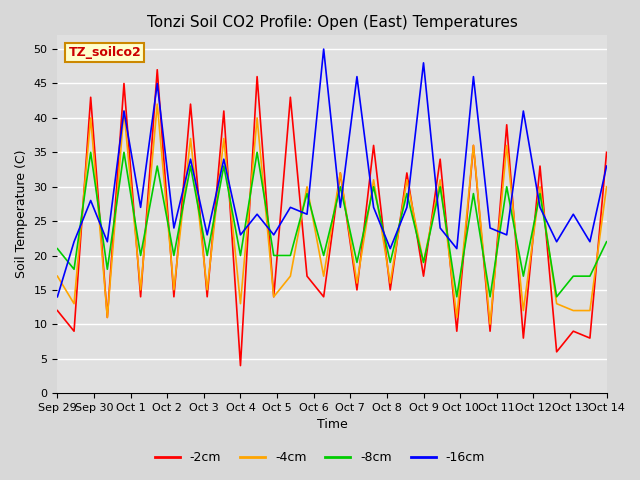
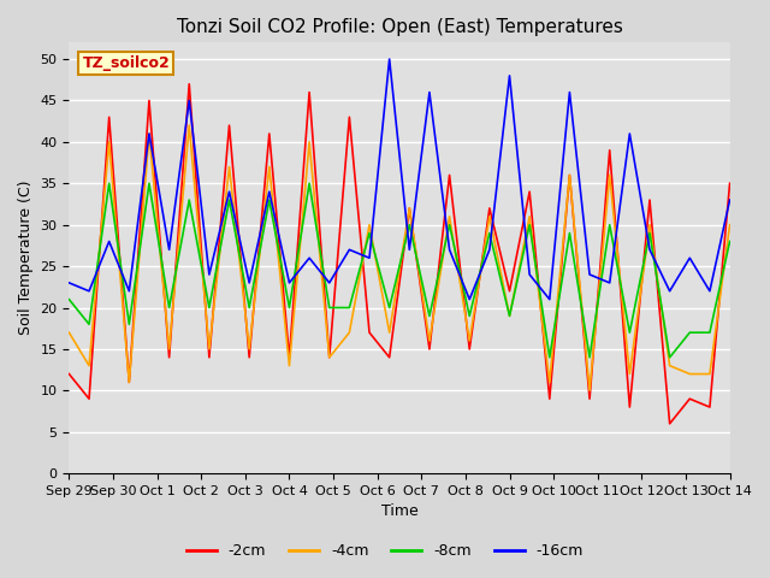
-16cm/Sep 29: 14 -> 23
-2cm/Oct 4: 4 -> 14
-2cm/Oct 9: 17 -> 22
-8cm/Oct 14: 22 -> 28
